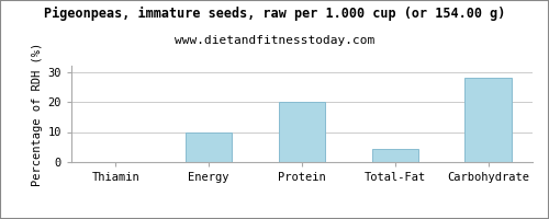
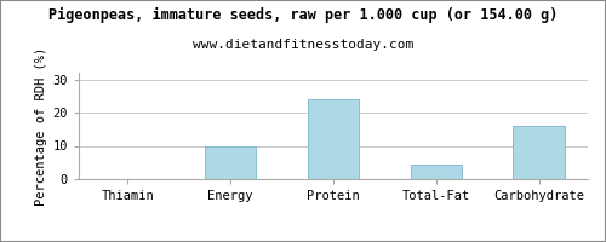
Protein: 20.0 -> 24.0
Carbohydrate: 28.0 -> 16.0
